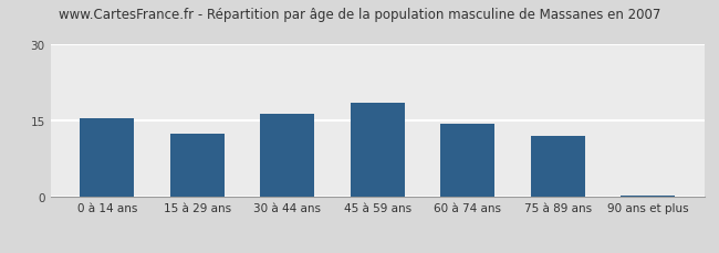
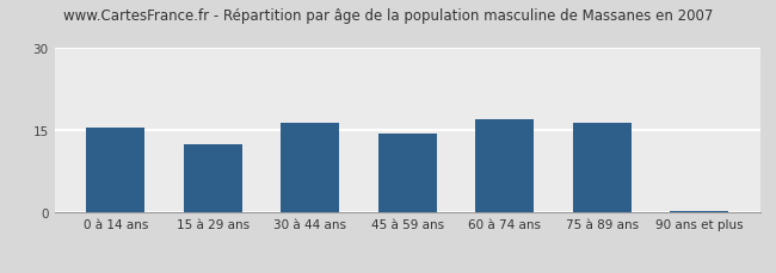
45 à 59 ans: 18.5 -> 14.5
60 à 74 ans: 14.5 -> 17.0
75 à 89 ans: 12.0 -> 16.5
